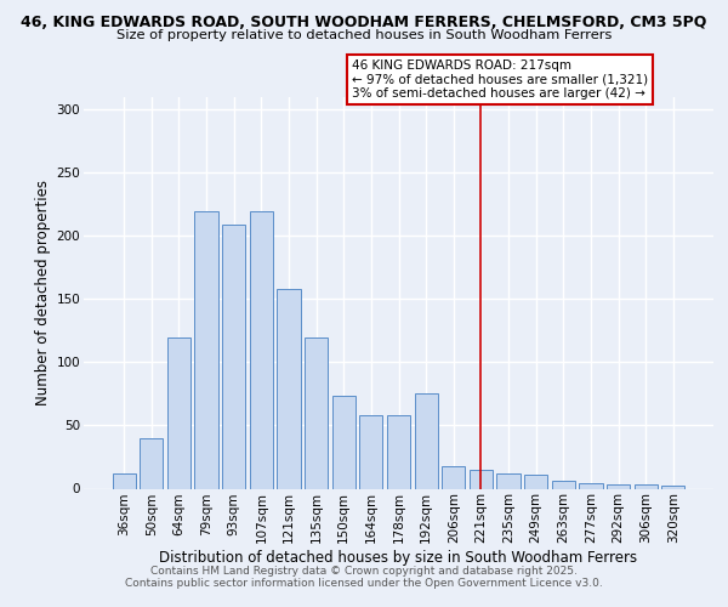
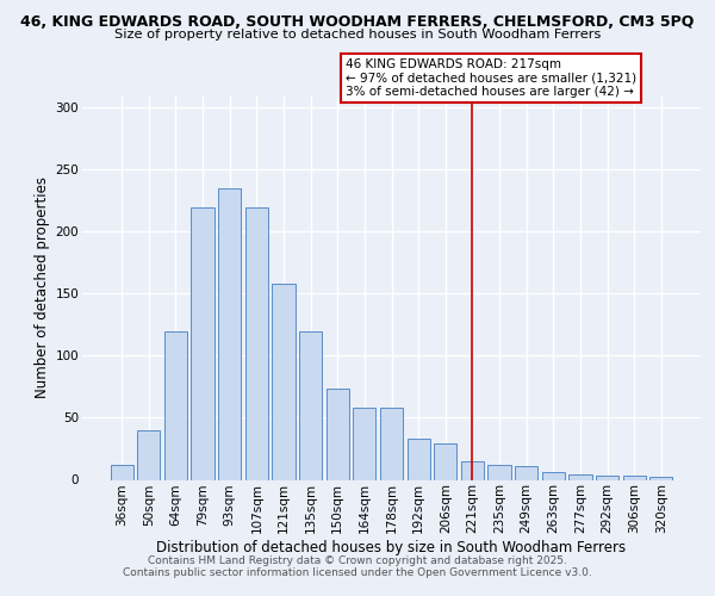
93sqm: 209 -> 235
192sqm: 75 -> 33
206sqm: 18 -> 29
